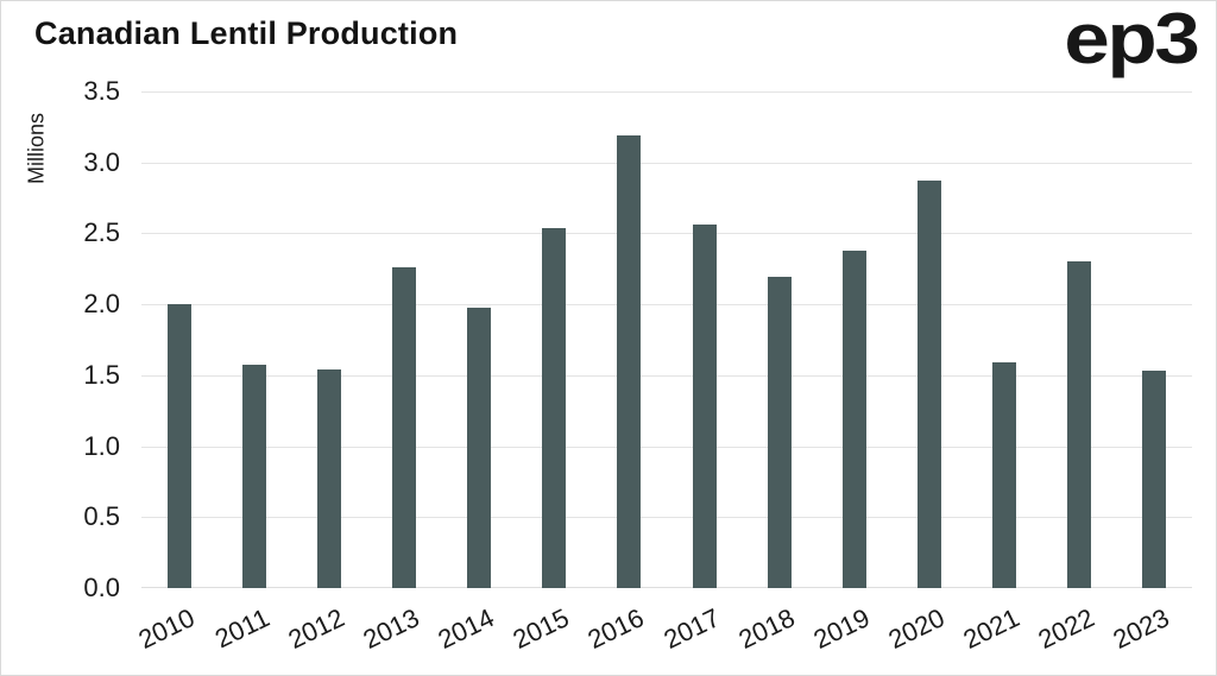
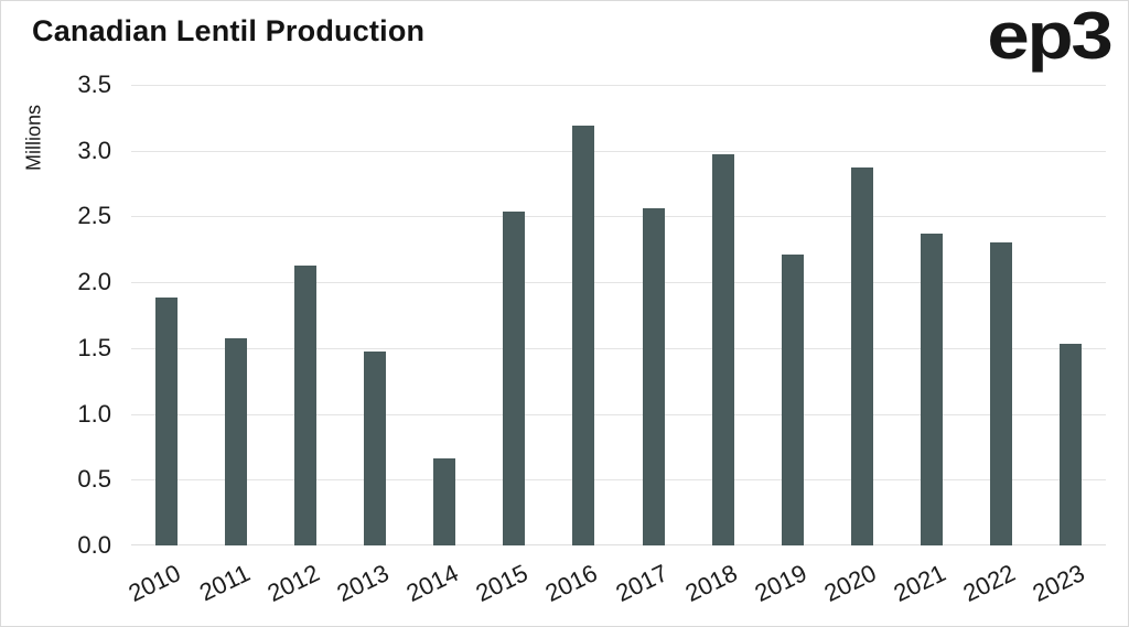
2010: 2.00 -> 1.88
2012: 1.54 -> 2.13
2013: 2.26 -> 1.47
2014: 1.98 -> 0.66
2018: 2.19 -> 2.97
2019: 2.38 -> 2.21
2021: 1.59 -> 2.37
